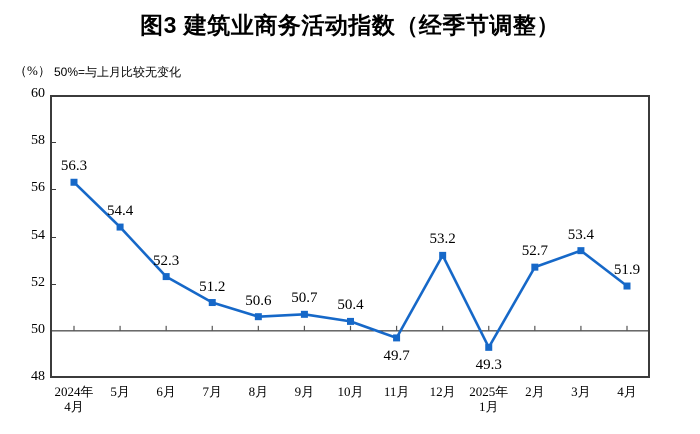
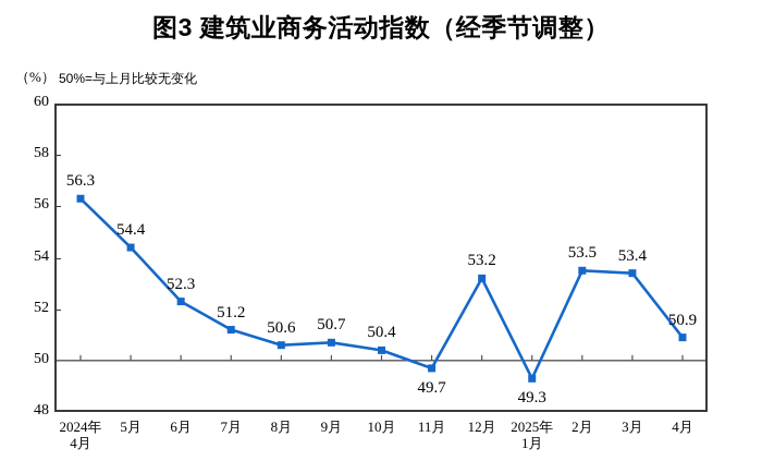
2月: 52.7 -> 53.5
4月: 51.9 -> 50.9
